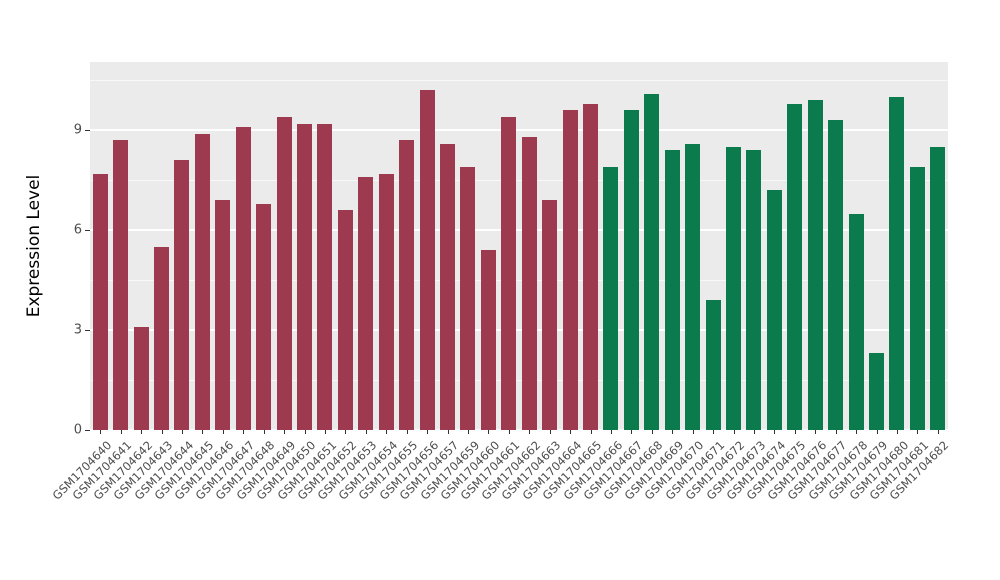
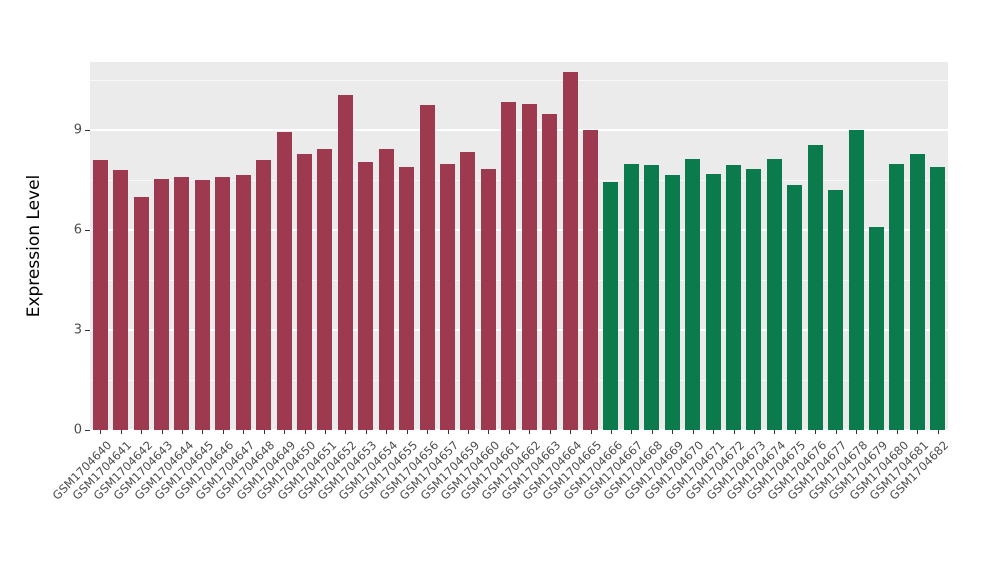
GSM1704640: 7.7 -> 8.1
GSM1704641: 8.7 -> 7.8
GSM1704642: 3.1 -> 7.0
GSM1704643: 5.5 -> 7.5
GSM1704644: 8.1 -> 7.6
GSM1704645: 8.9 -> 7.5
GSM1704646: 6.9 -> 7.6
GSM1704647: 9.1 -> 7.7
GSM1704648: 6.8 -> 8.1
GSM1704649: 9.4 -> 8.9
GSM1704650: 9.2 -> 8.3
GSM1704651: 9.2 -> 8.4
GSM1704652: 6.6 -> 10.1
GSM1704653: 7.6 -> 8.1
GSM1704654: 7.7 -> 8.4
GSM1704655: 8.7 -> 7.9
GSM1704656: 10.2 -> 9.8
GSM1704657: 8.6 -> 8.0
GSM1704659: 7.9 -> 8.3
GSM1704660: 5.4 -> 7.8
GSM1704661: 9.4 -> 9.8
GSM1704662: 8.8 -> 9.8
GSM1704663: 6.9 -> 9.5
GSM1704664: 9.6 -> 10.8
GSM1704665: 9.8 -> 9.0
GSM1704666: 7.9 -> 7.5
GSM1704667: 9.6 -> 8.0
GSM1704668: 10.1 -> 8.0
GSM1704669: 8.4 -> 7.7
GSM1704670: 8.6 -> 8.2
GSM1704671: 3.9 -> 7.7
GSM1704672: 8.5 -> 8.0
GSM1704673: 8.4 -> 7.8
GSM1704674: 7.2 -> 8.2
GSM1704675: 9.8 -> 7.3
GSM1704676: 9.9 -> 8.6
GSM1704677: 9.3 -> 7.2
GSM1704678: 6.5 -> 9.0
GSM1704679: 2.3 -> 6.1
GSM1704680: 10.0 -> 8.0
GSM1704681: 7.9 -> 8.3
GSM1704682: 8.5 -> 7.9
